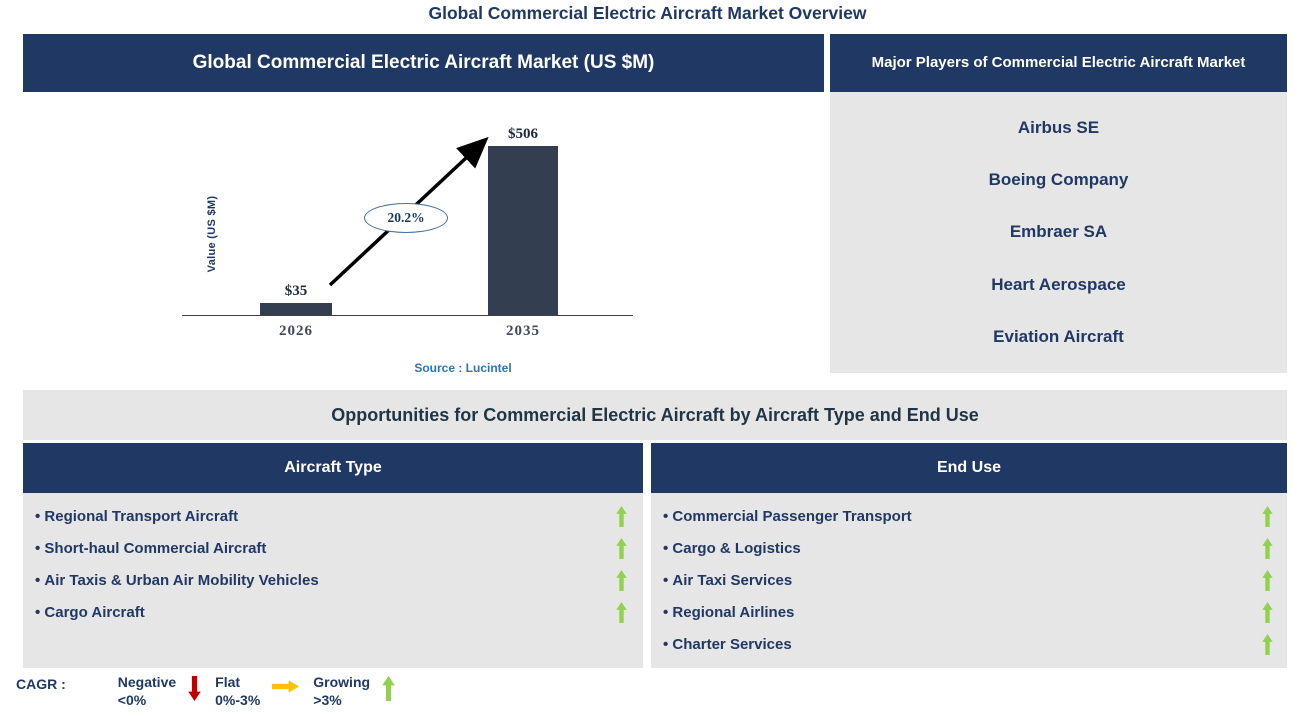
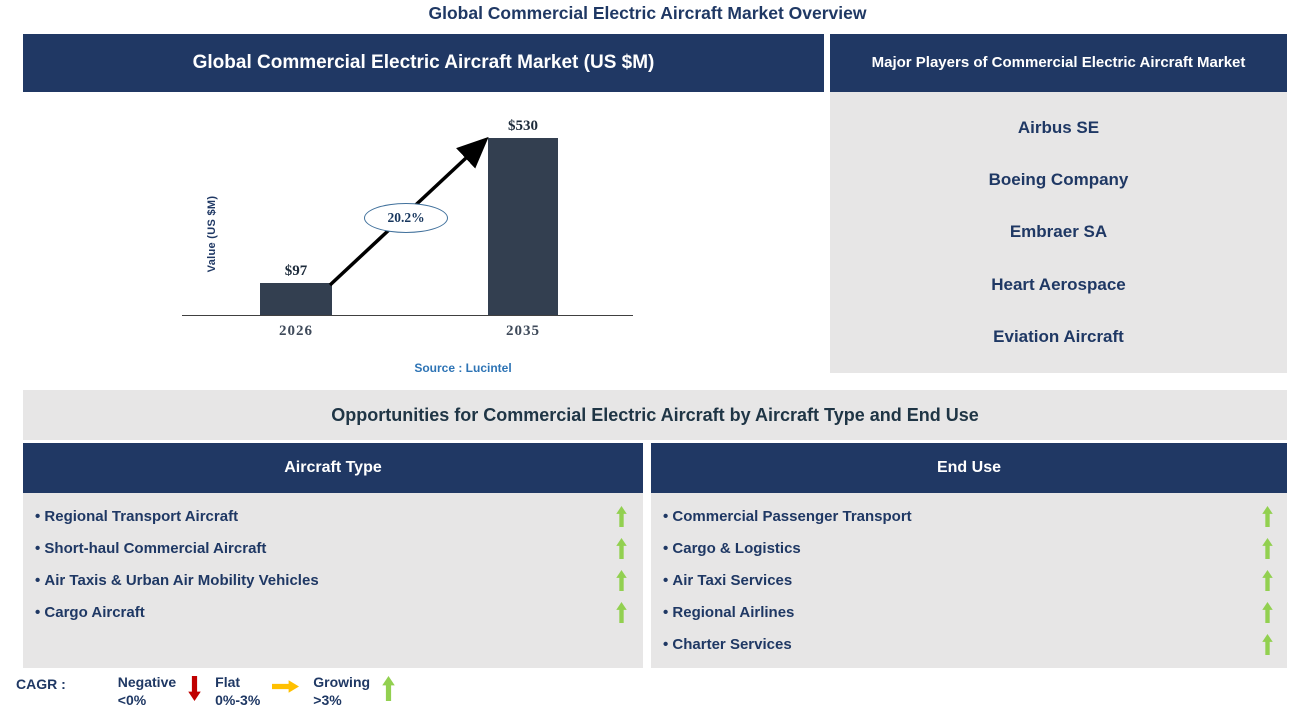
2026: $35 -> $97
2035: $506 -> $530
